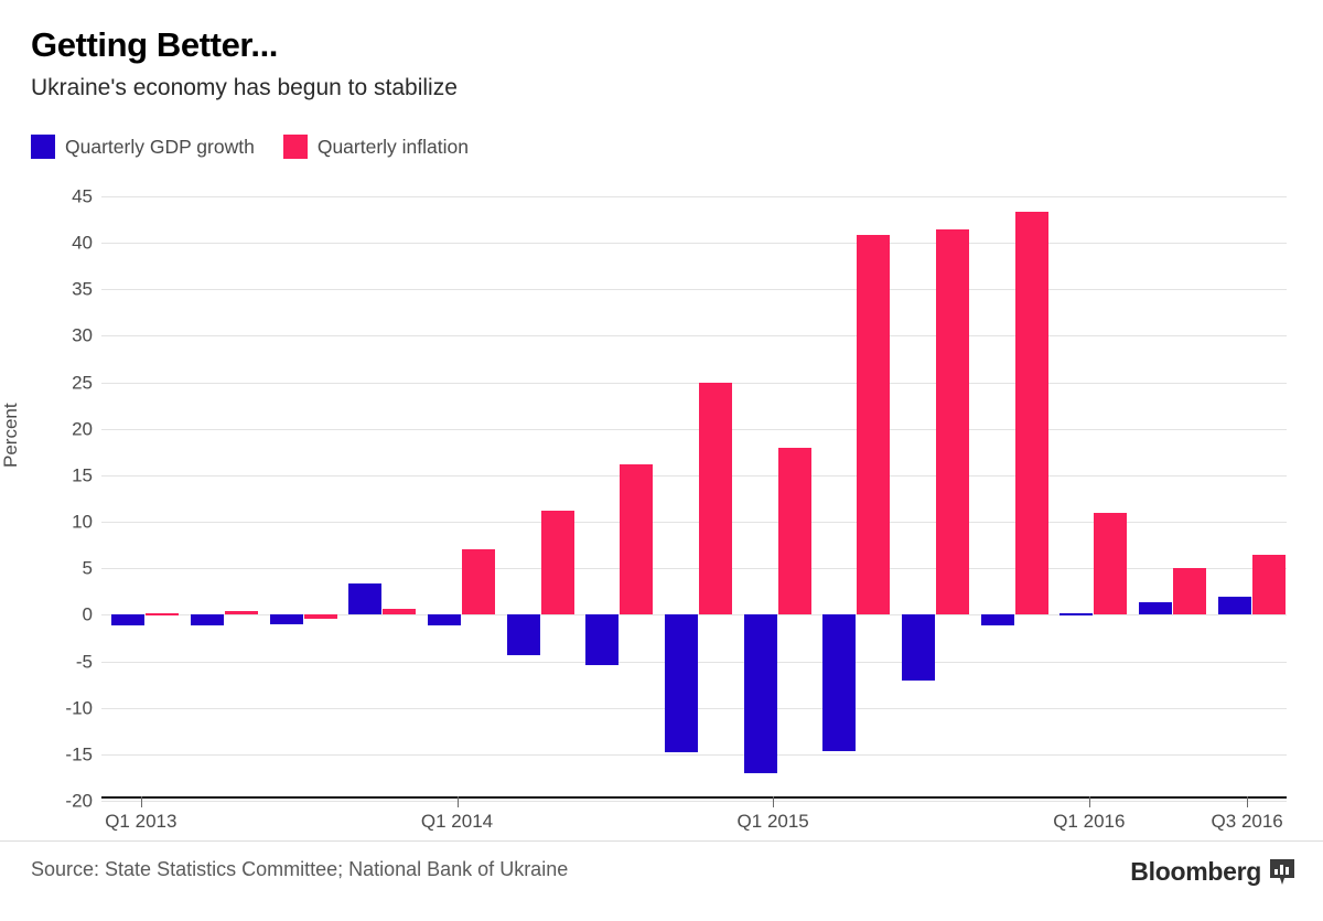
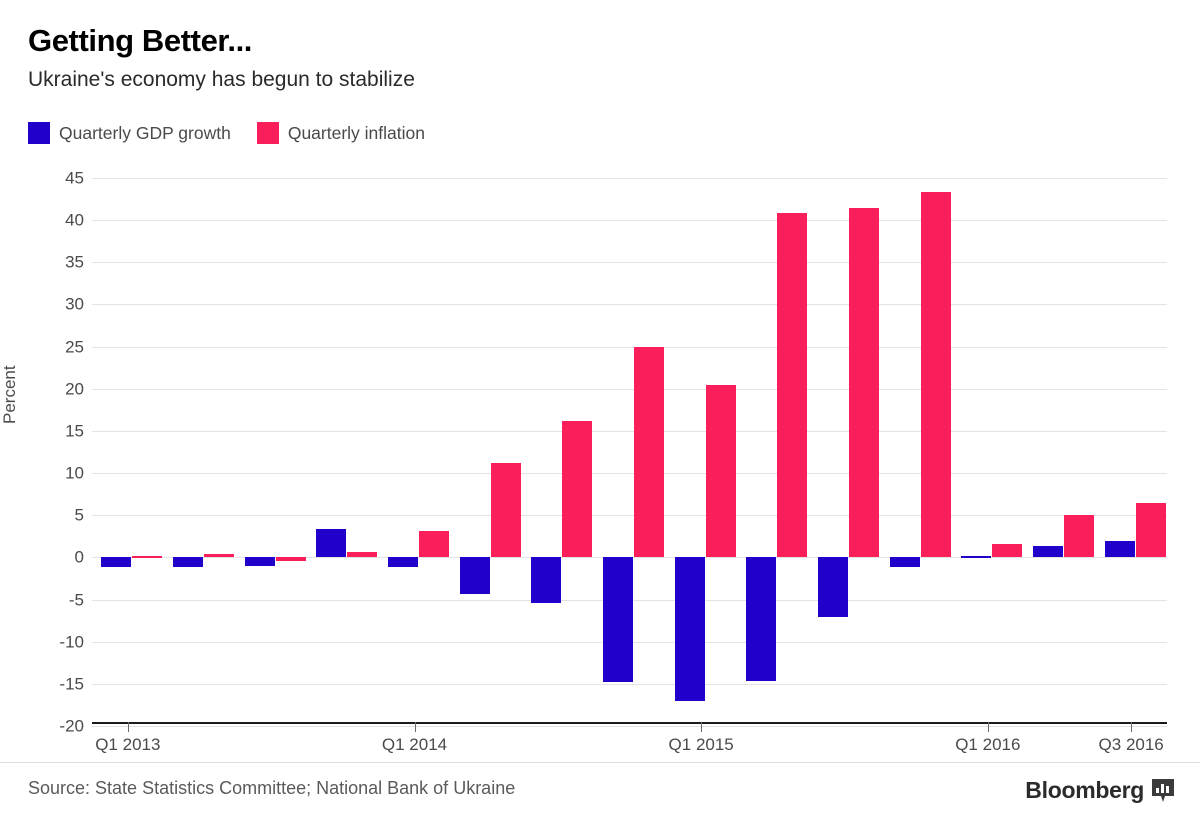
Quarterly inflation/Q1 2014: 7 -> 3
Quarterly inflation/Q1 2015: 18 -> 20
Quarterly inflation/Q1 2016: 11 -> 2
